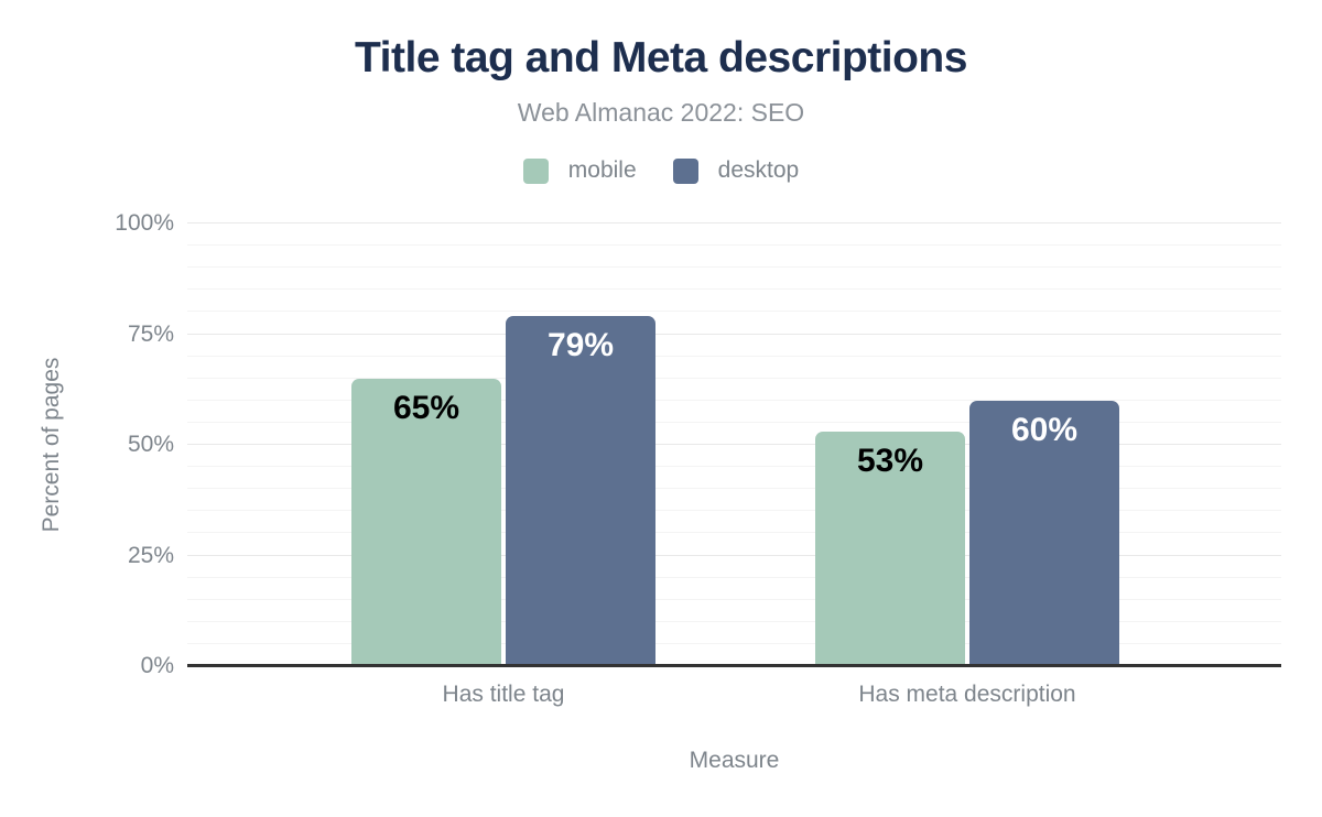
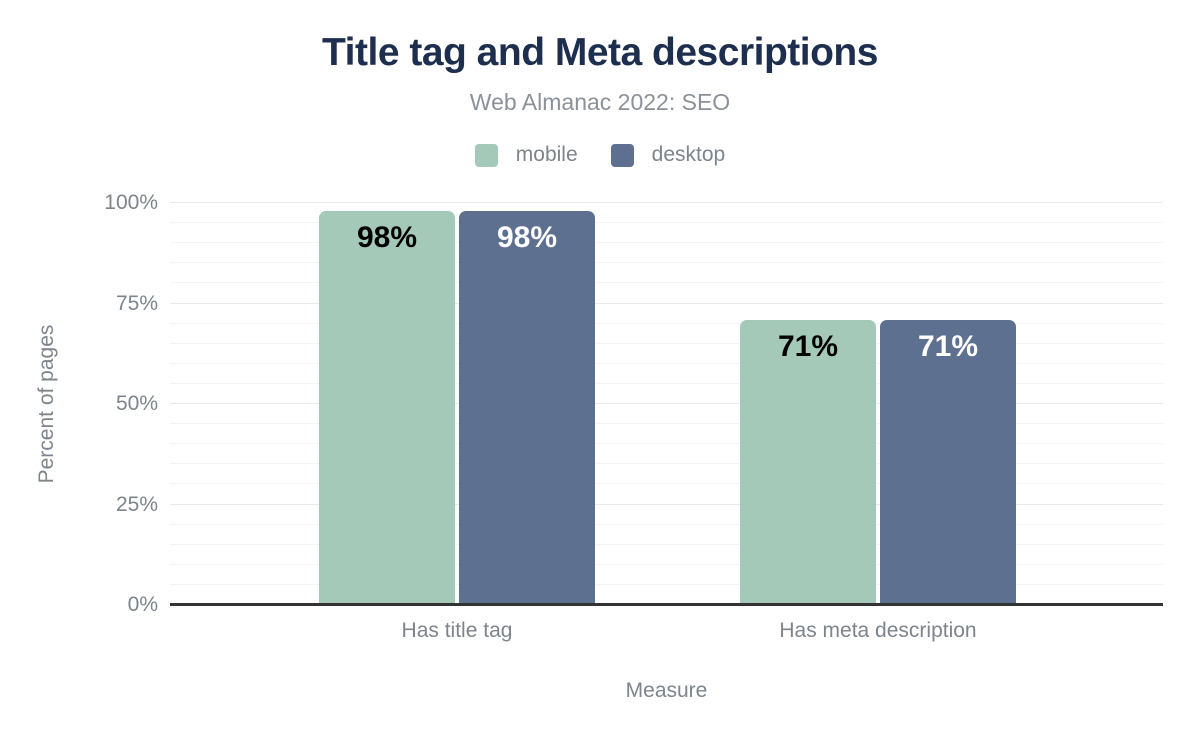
mobile/Has title tag: 65% -> 98%
desktop/Has title tag: 79% -> 98%
mobile/Has meta description: 53% -> 71%
desktop/Has meta description: 60% -> 71%
